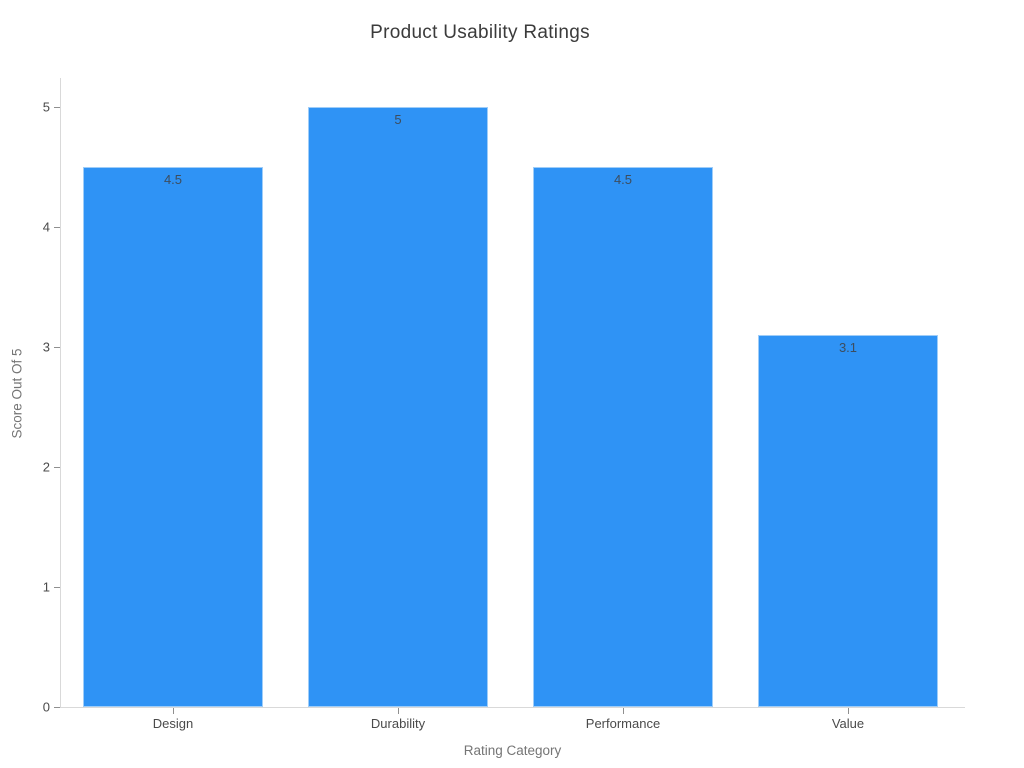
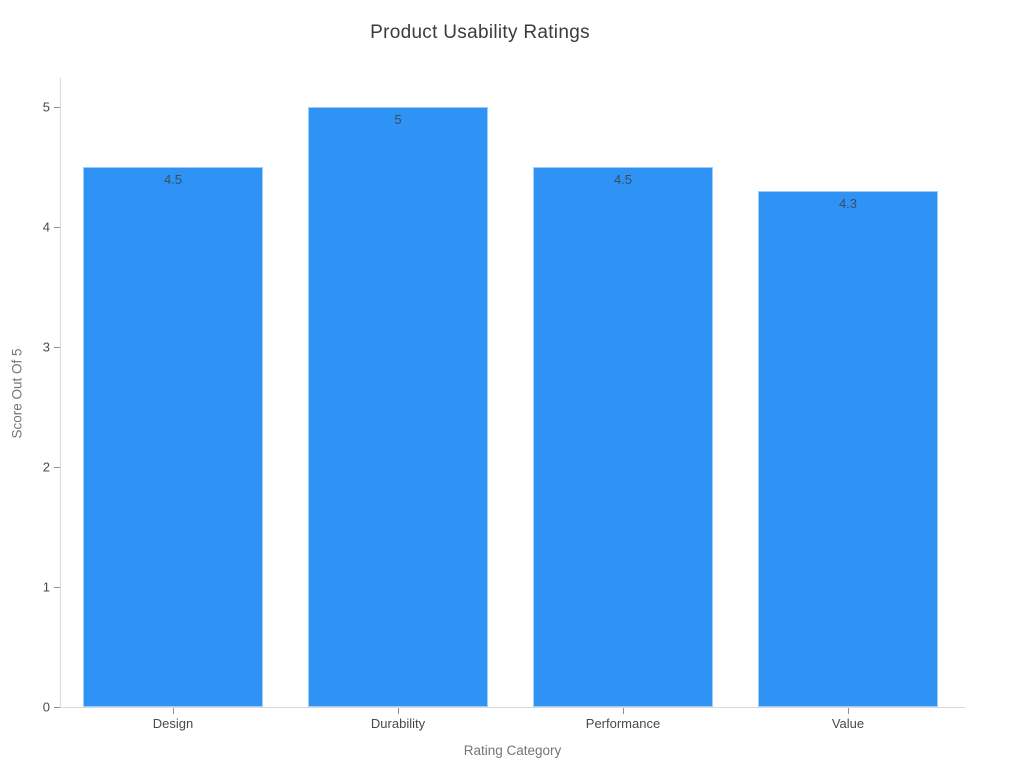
Value: 3.1 -> 4.3
